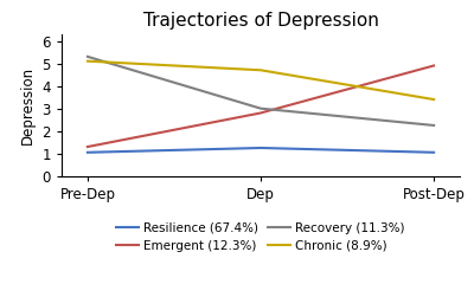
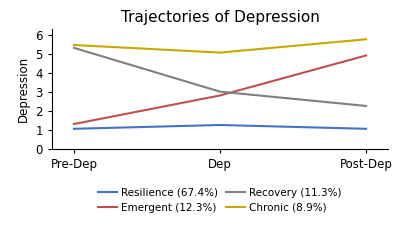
Chronic (8.9%)/Pre-Dep: 5.1 -> 5.5
Chronic (8.9%)/Dep: 4.7 -> 5.0
Chronic (8.9%)/Post-Dep: 3.4 -> 5.8
